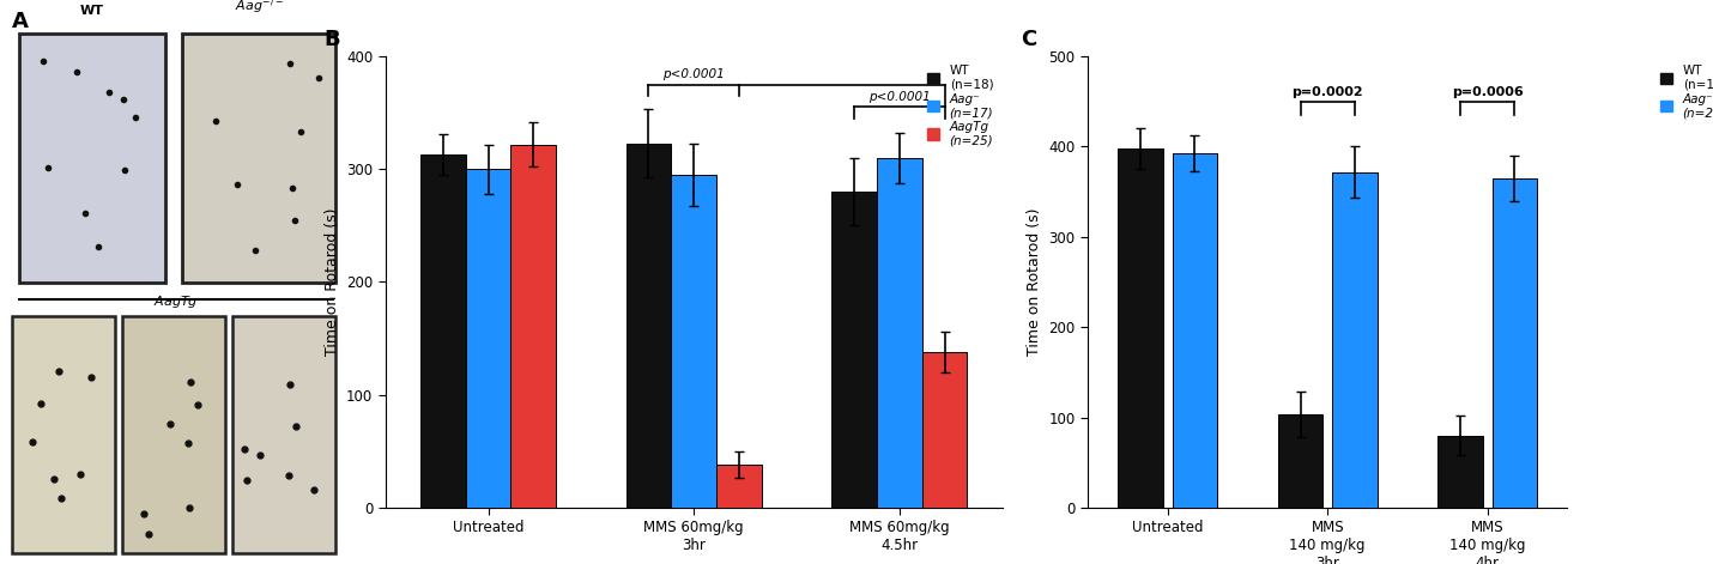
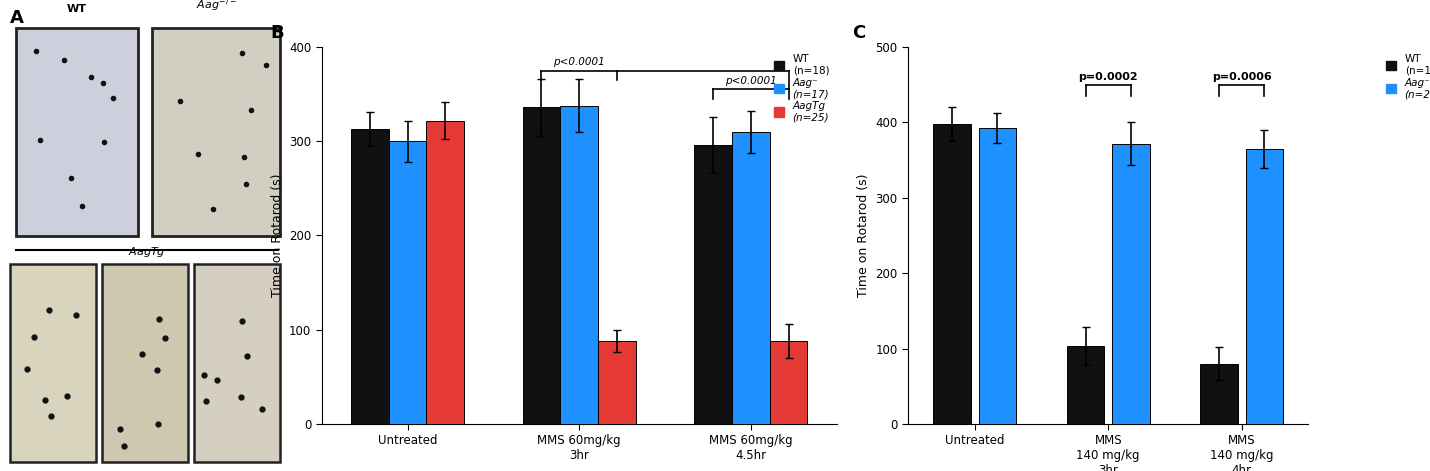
WT (n=18)/MMS 60mg/kg 3hr: 323 -> 336
Aag⁻ (n=17)/MMS 60mg/kg 3hr: 295 -> 338
AagTg (n=25)/MMS 60mg/kg 3hr: 38 -> 88
WT (n=18)/MMS 60mg/kg 4.5hr: 280 -> 296
AagTg (n=25)/MMS 60mg/kg 4.5hr: 138 -> 88
